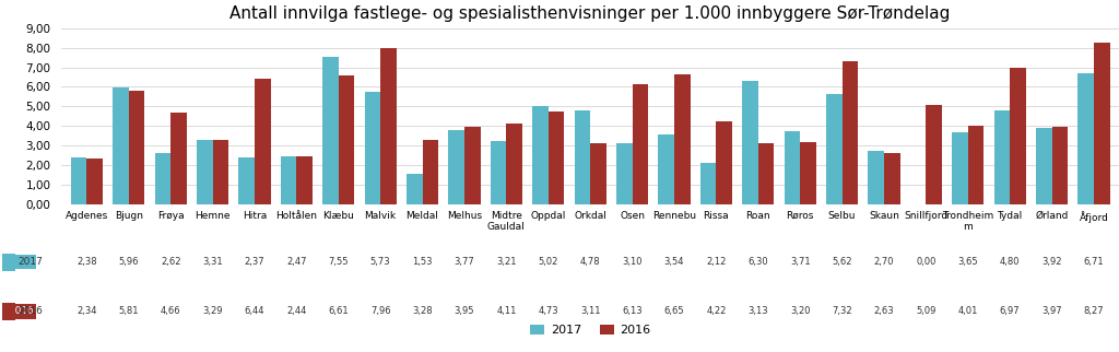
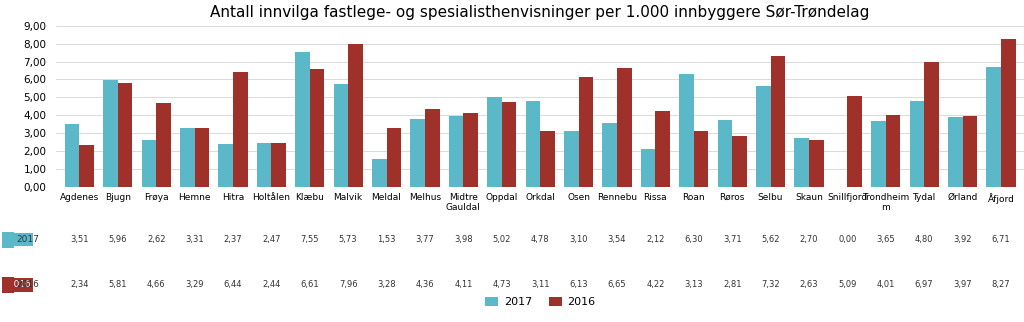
2017/Agdenes: 2,38 -> 3,51
2016/Melhus: 3,95 -> 4,36
2017/Midtre Gauldal: 3,21 -> 3,98
2016/Røros: 3,20 -> 2,81
